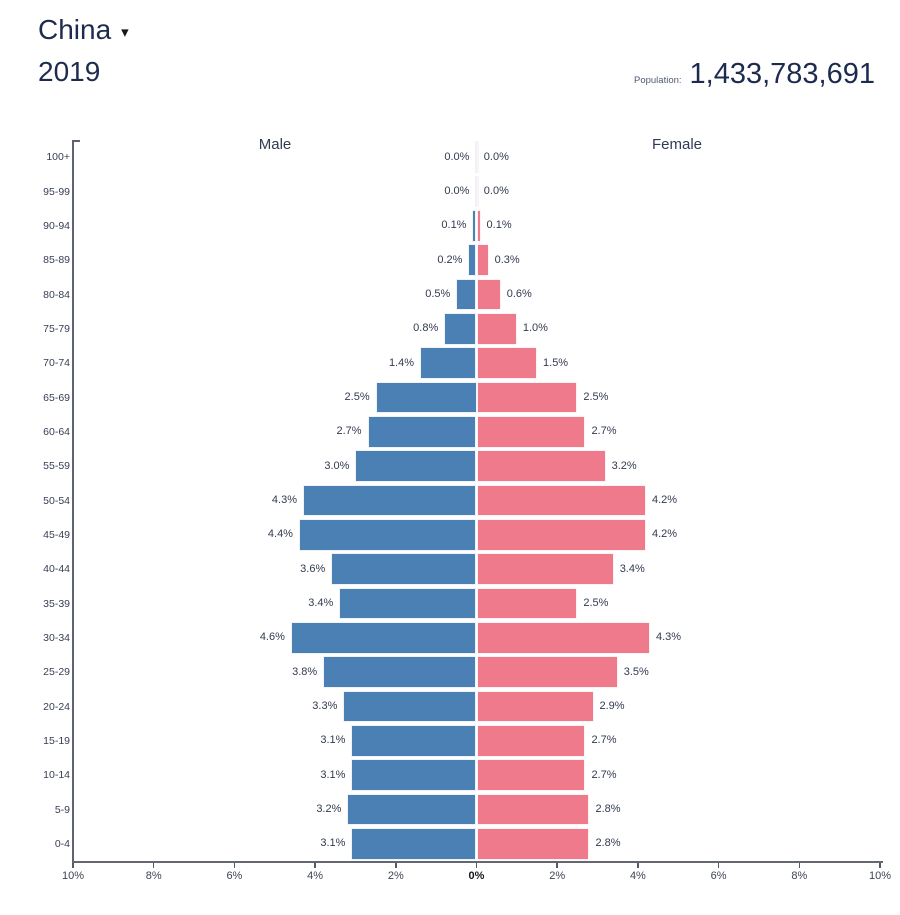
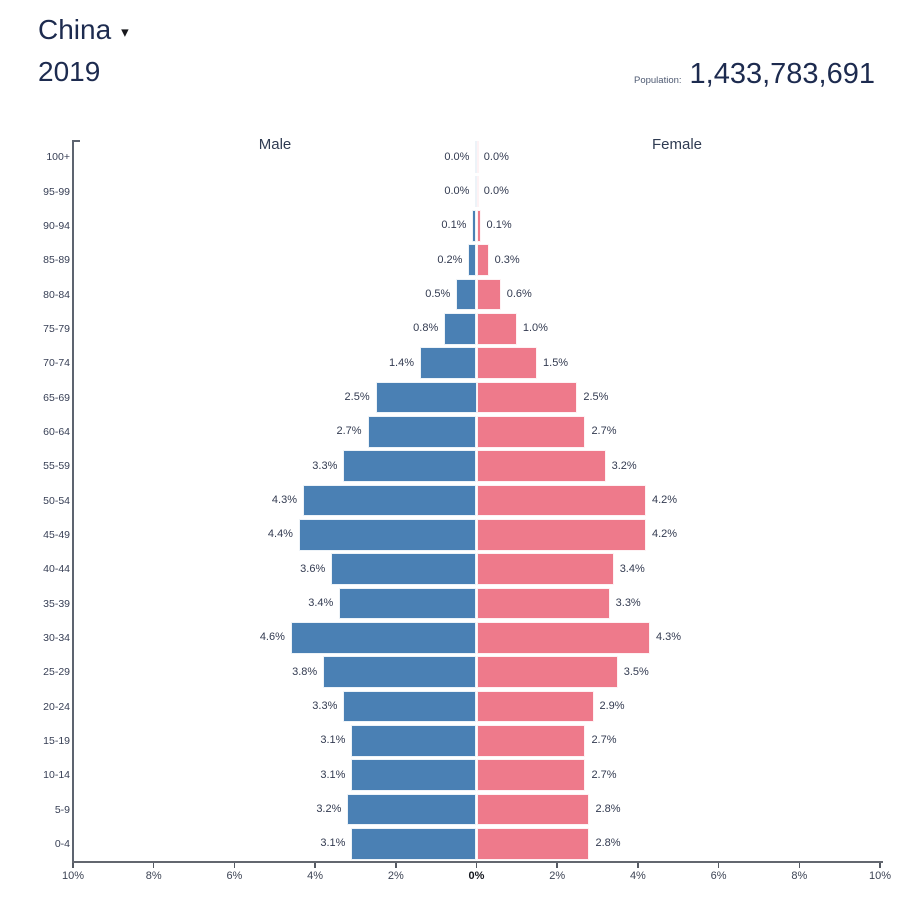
Male/55-59: 3.0% -> 3.3%
Female/35-39: 2.5% -> 3.3%
